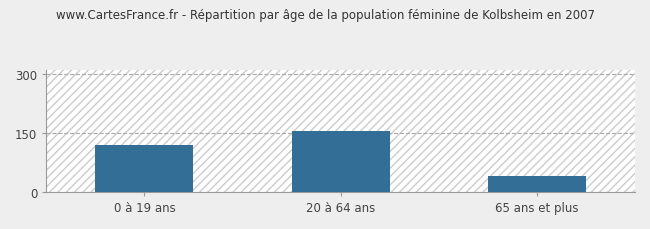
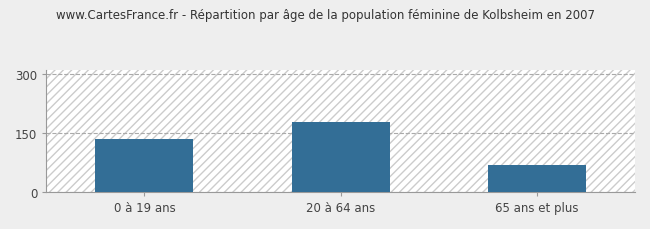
0 à 19 ans: 120 -> 133
20 à 64 ans: 155 -> 178
65 ans et plus: 40 -> 68
